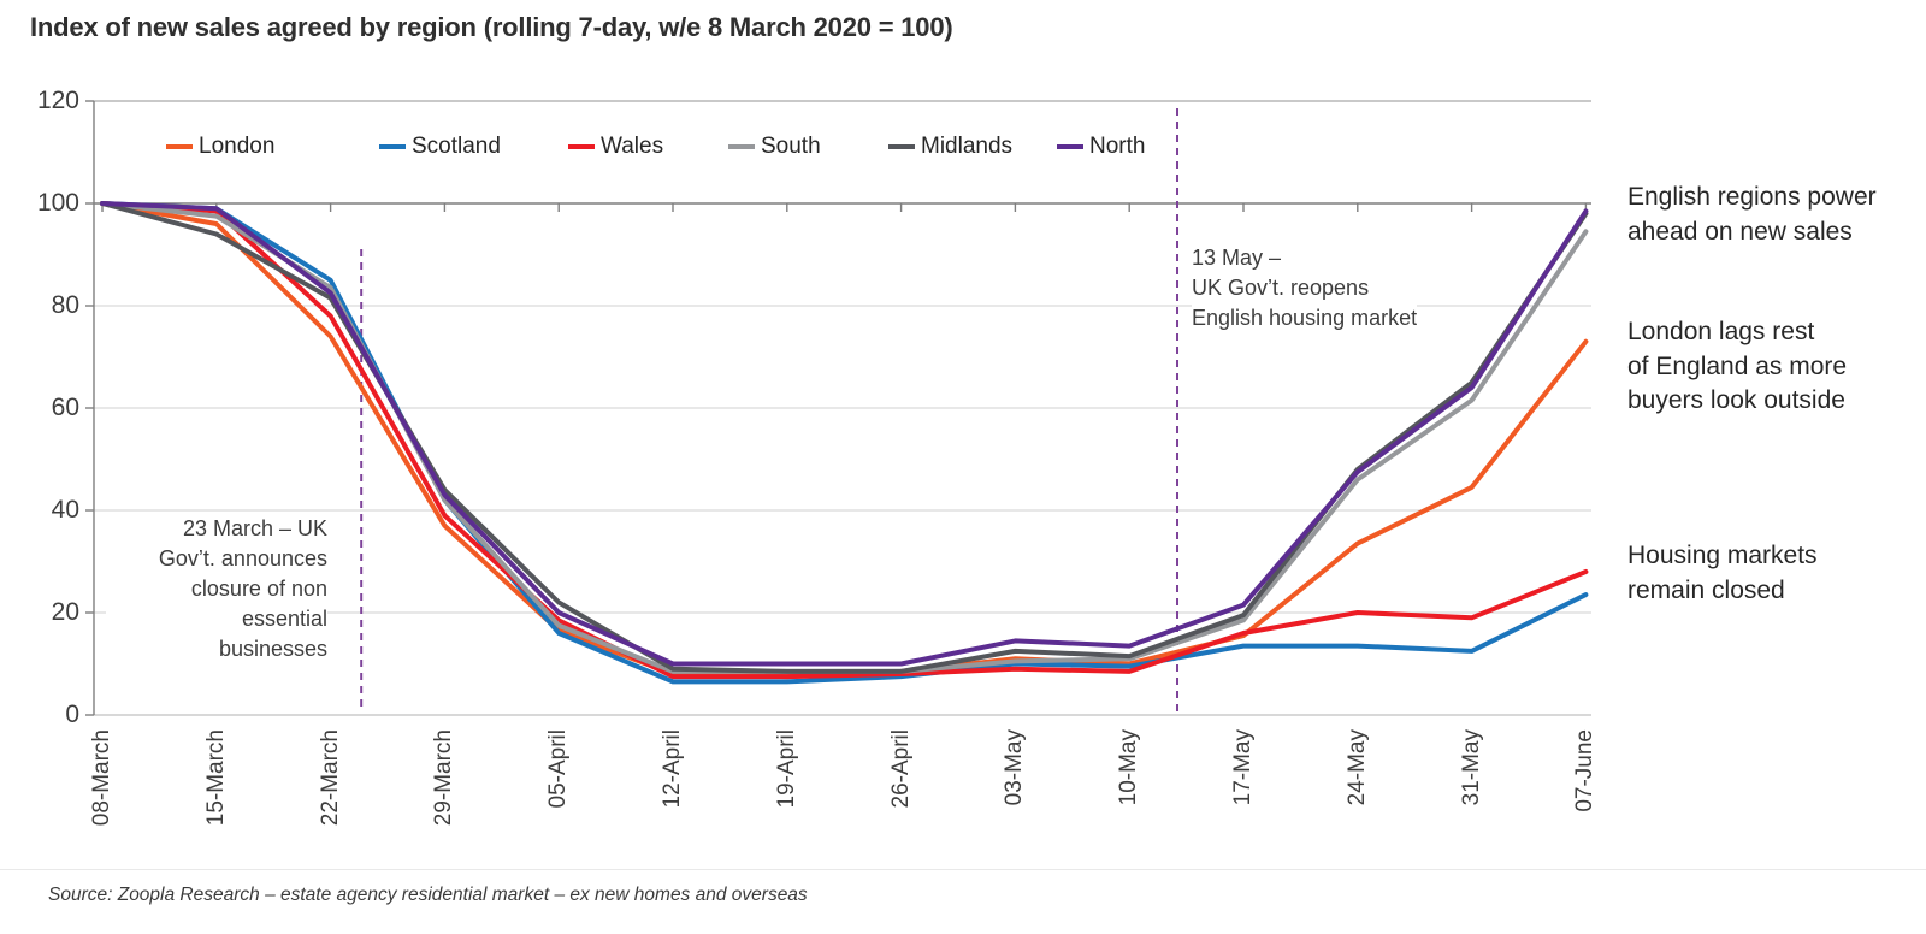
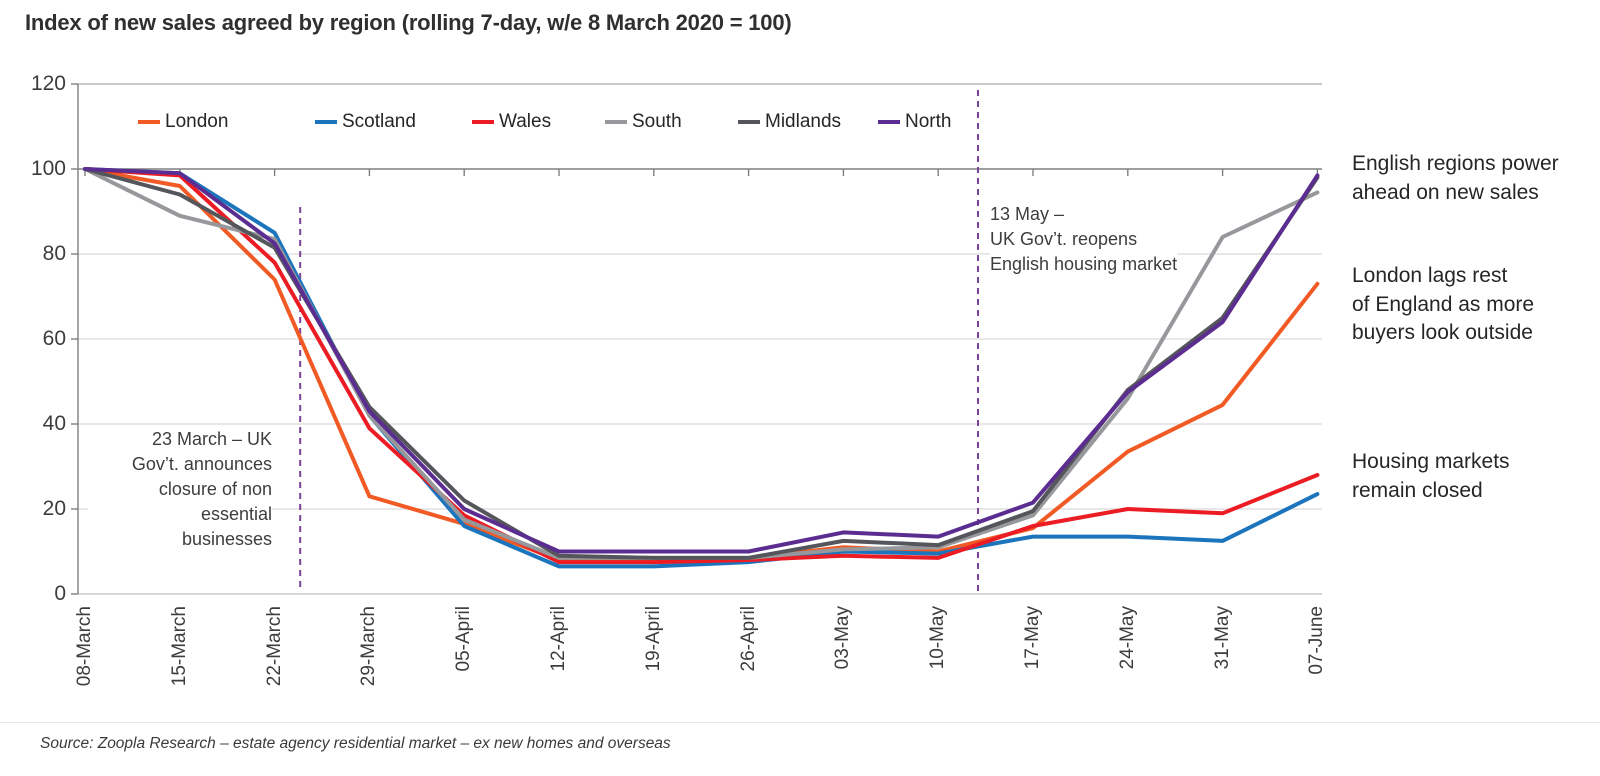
South/15-March: 98 -> 89
London/29-March: 37 -> 23
South/31-May: 62 -> 84
